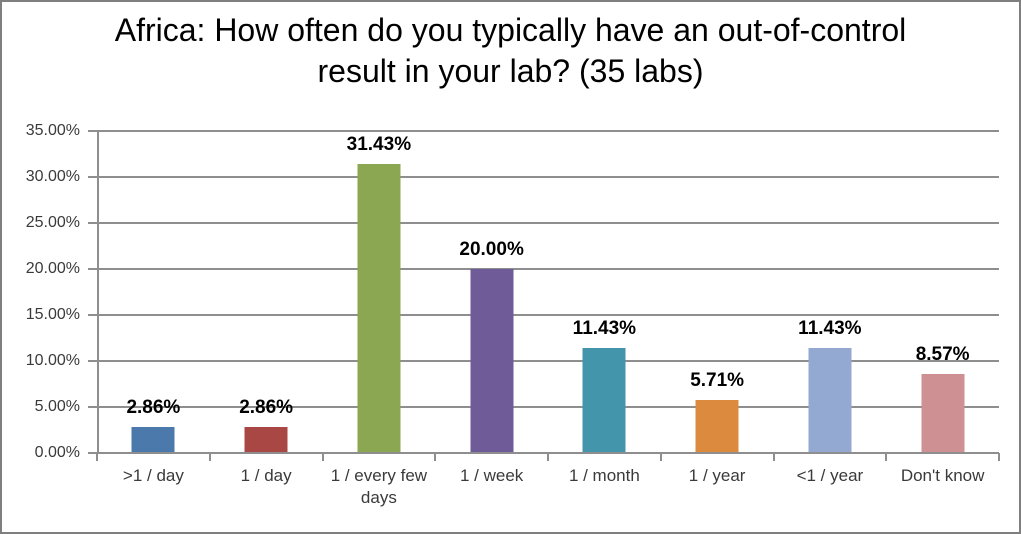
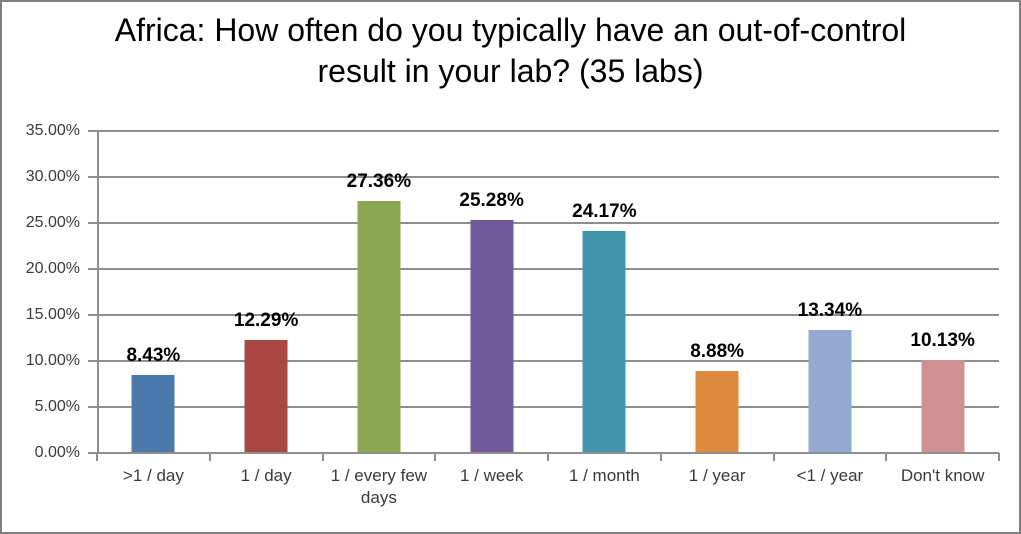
>1 / day: 2.86% -> 8.43%
1 / day: 2.86% -> 12.29%
1 / every few days: 31.43% -> 27.36%
1 / week: 20.00% -> 25.28%
1 / month: 11.43% -> 24.17%
1 / year: 5.71% -> 8.88%
<1 / year: 11.43% -> 13.34%
Don't know: 8.57% -> 10.13%
